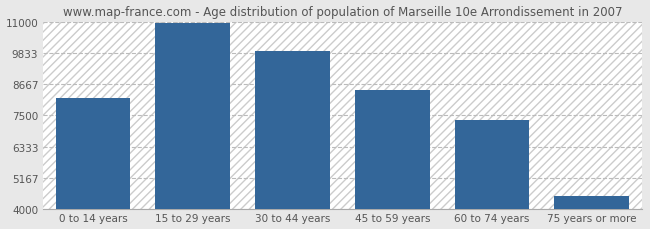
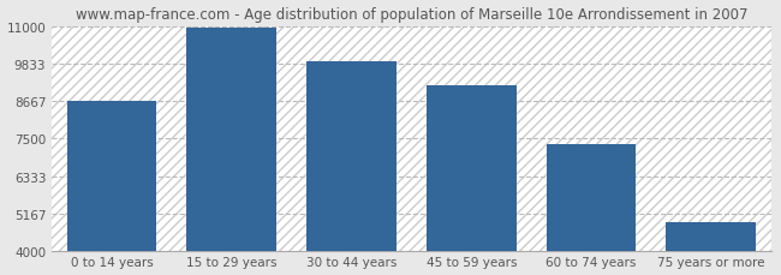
0 to 14 years: 8150 -> 8680
45 to 59 years: 8450 -> 9150
75 years or more: 4500 -> 4900
